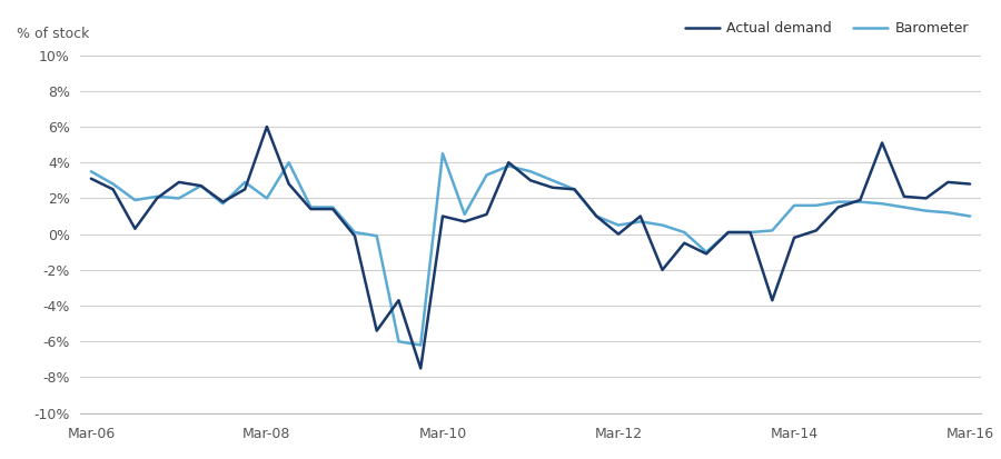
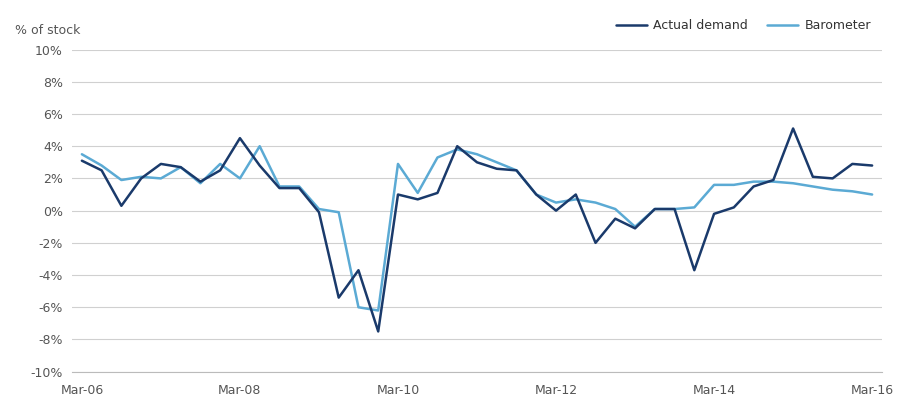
Actual demand/Mar-08: 6.0% -> 4.5%
Barometer/Mar-10: 4.5% -> 2.9%
